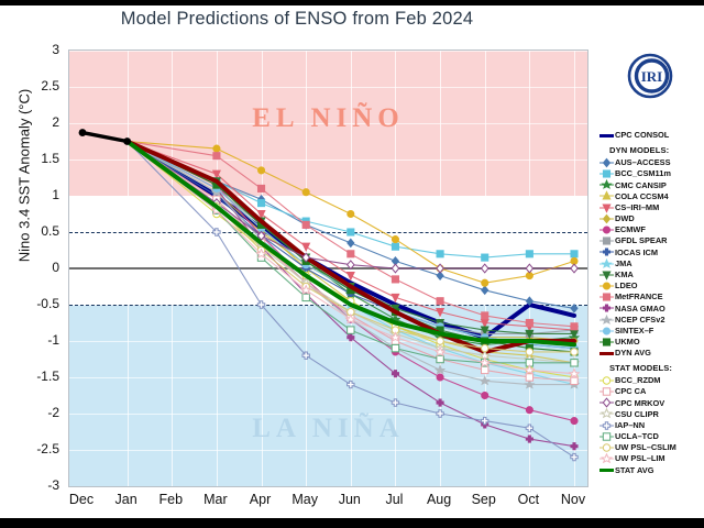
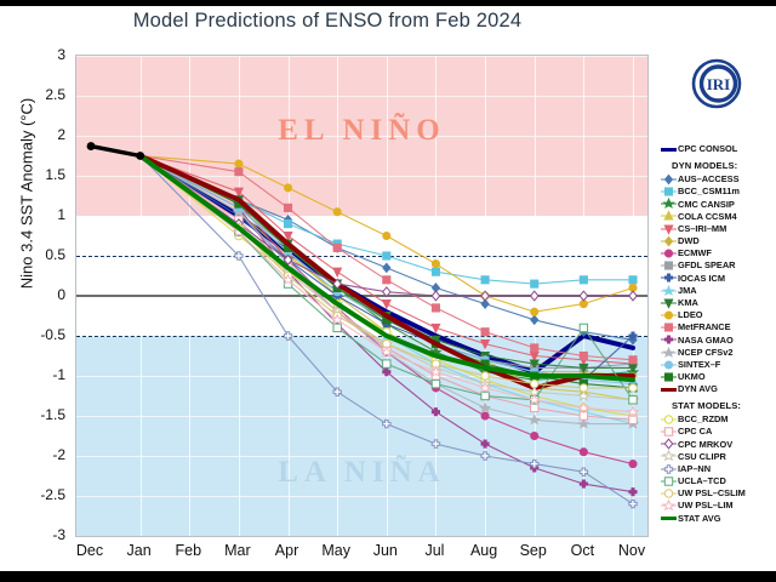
COLA CCSM4/Aug: -1.0 -> -0.8
UCLA–TCD/Oct: -1.3 -> -0.4
IOCAS ICM/Nov: -1.1 -> -0.5
